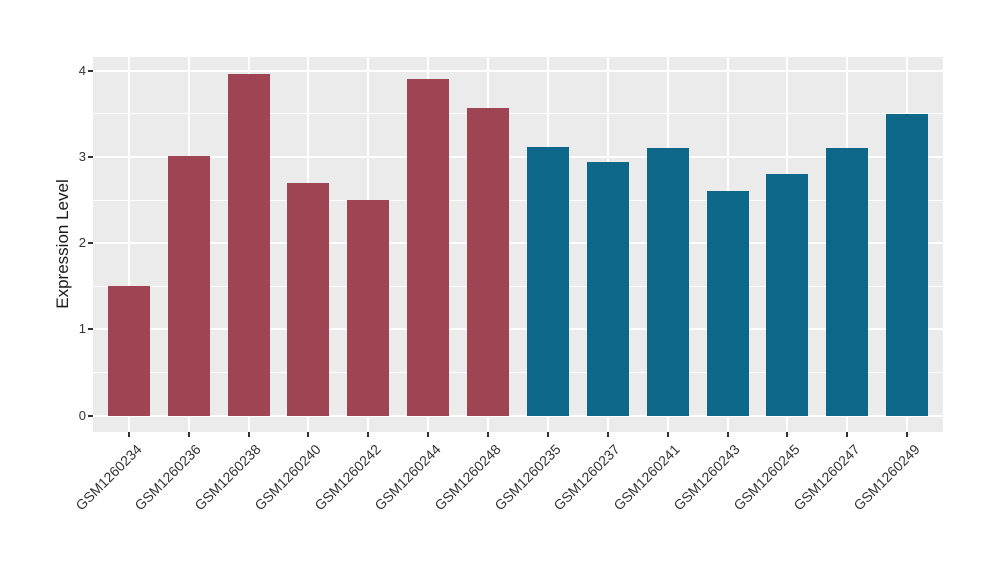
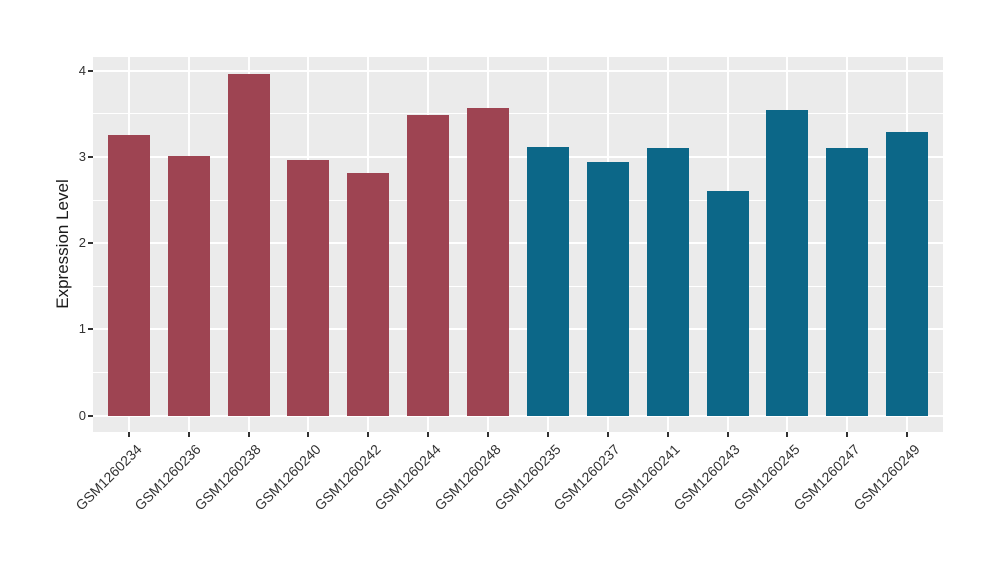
GSM1260234: 1.5 -> 3.3
GSM1260240: 2.7 -> 3.0
GSM1260242: 2.5 -> 2.8
GSM1260244: 3.9 -> 3.5
GSM1260245: 2.8 -> 3.5
GSM1260249: 3.5 -> 3.3
